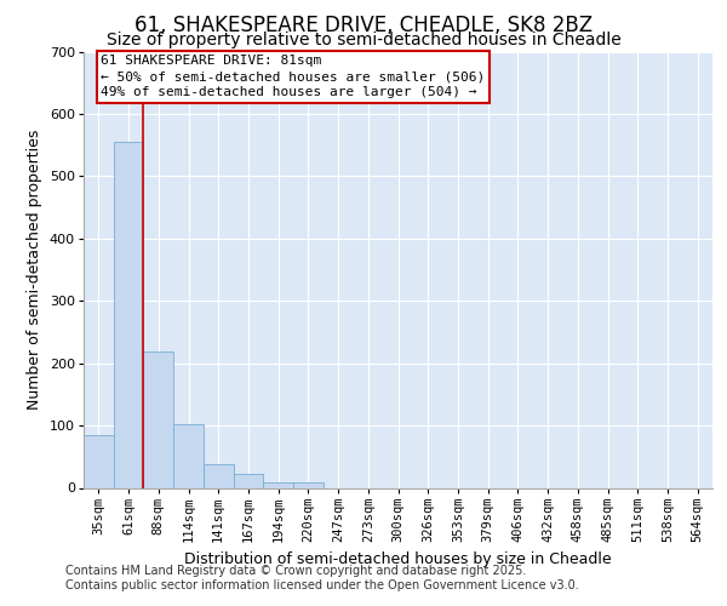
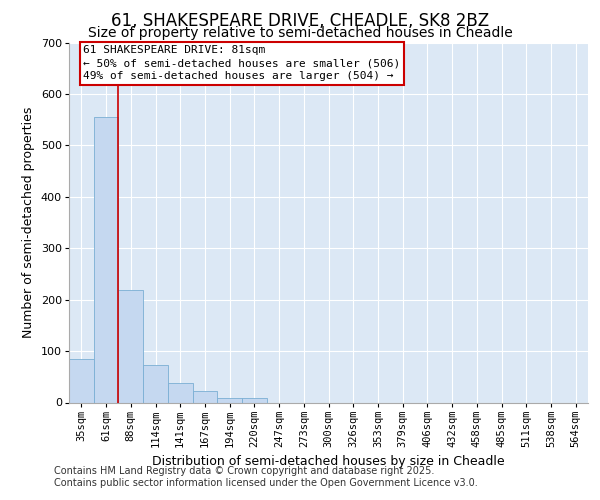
114sqm: 103 -> 72
